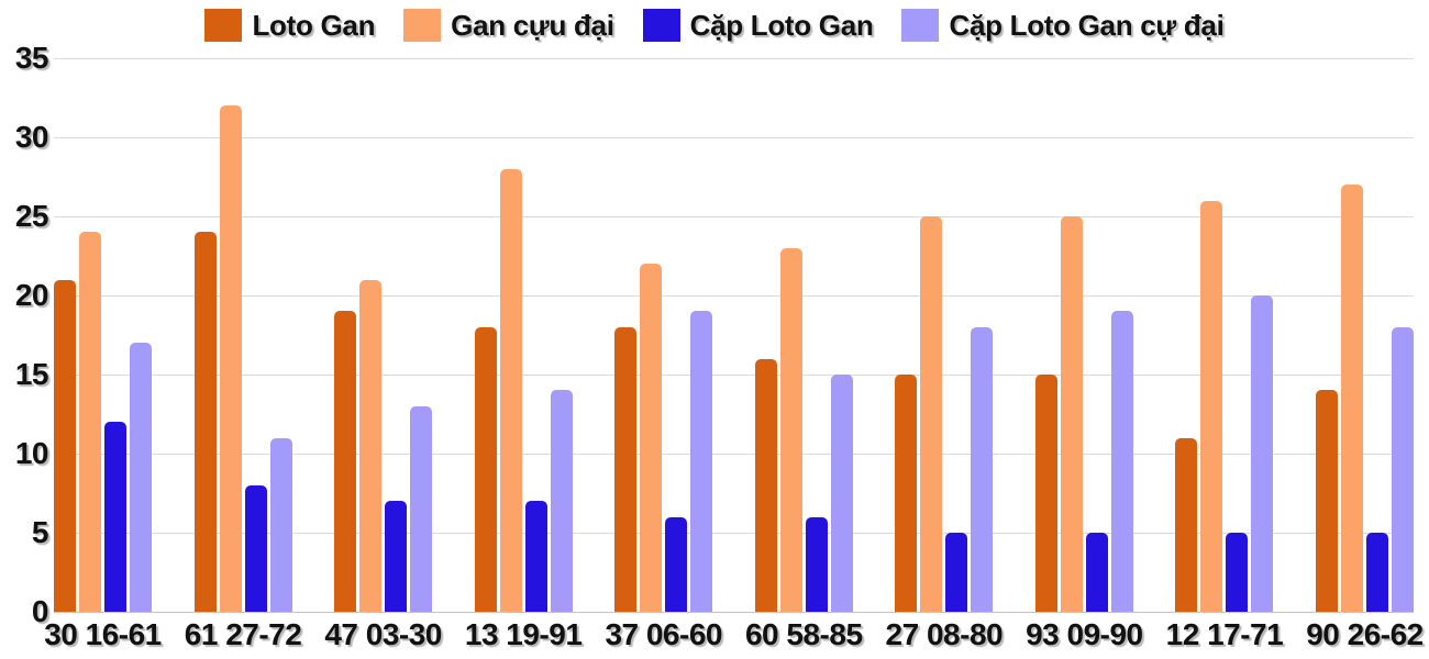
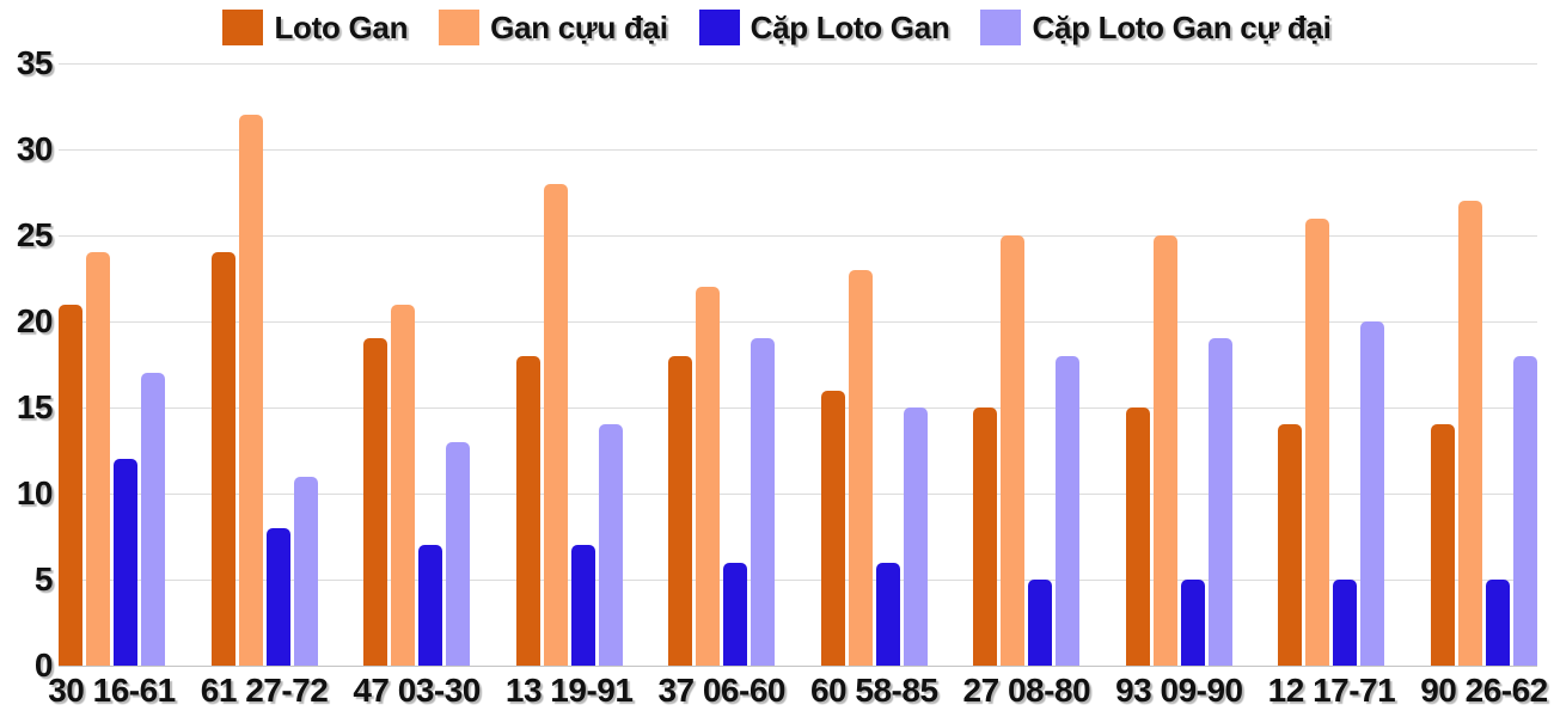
Loto Gan/12 17-71: 11 -> 14
